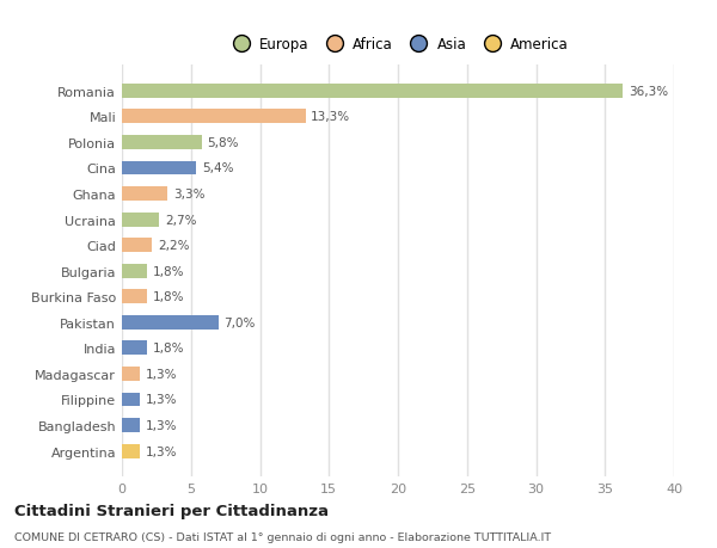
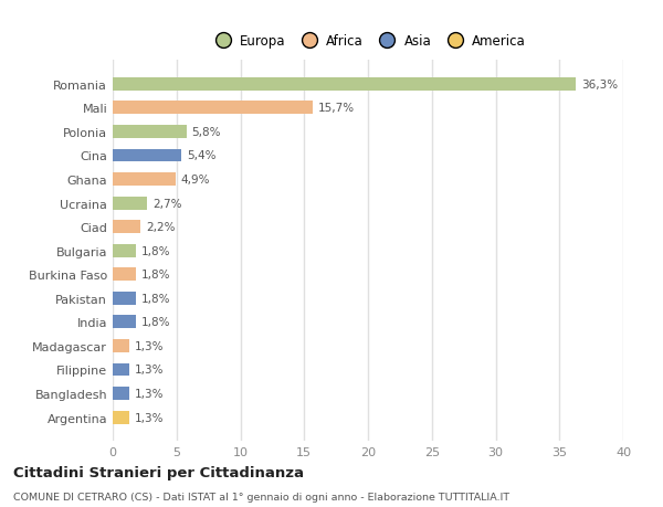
Mali: 13,3% -> 15,7%
Ghana: 3,3% -> 4,9%
Pakistan: 7,0% -> 1,8%
